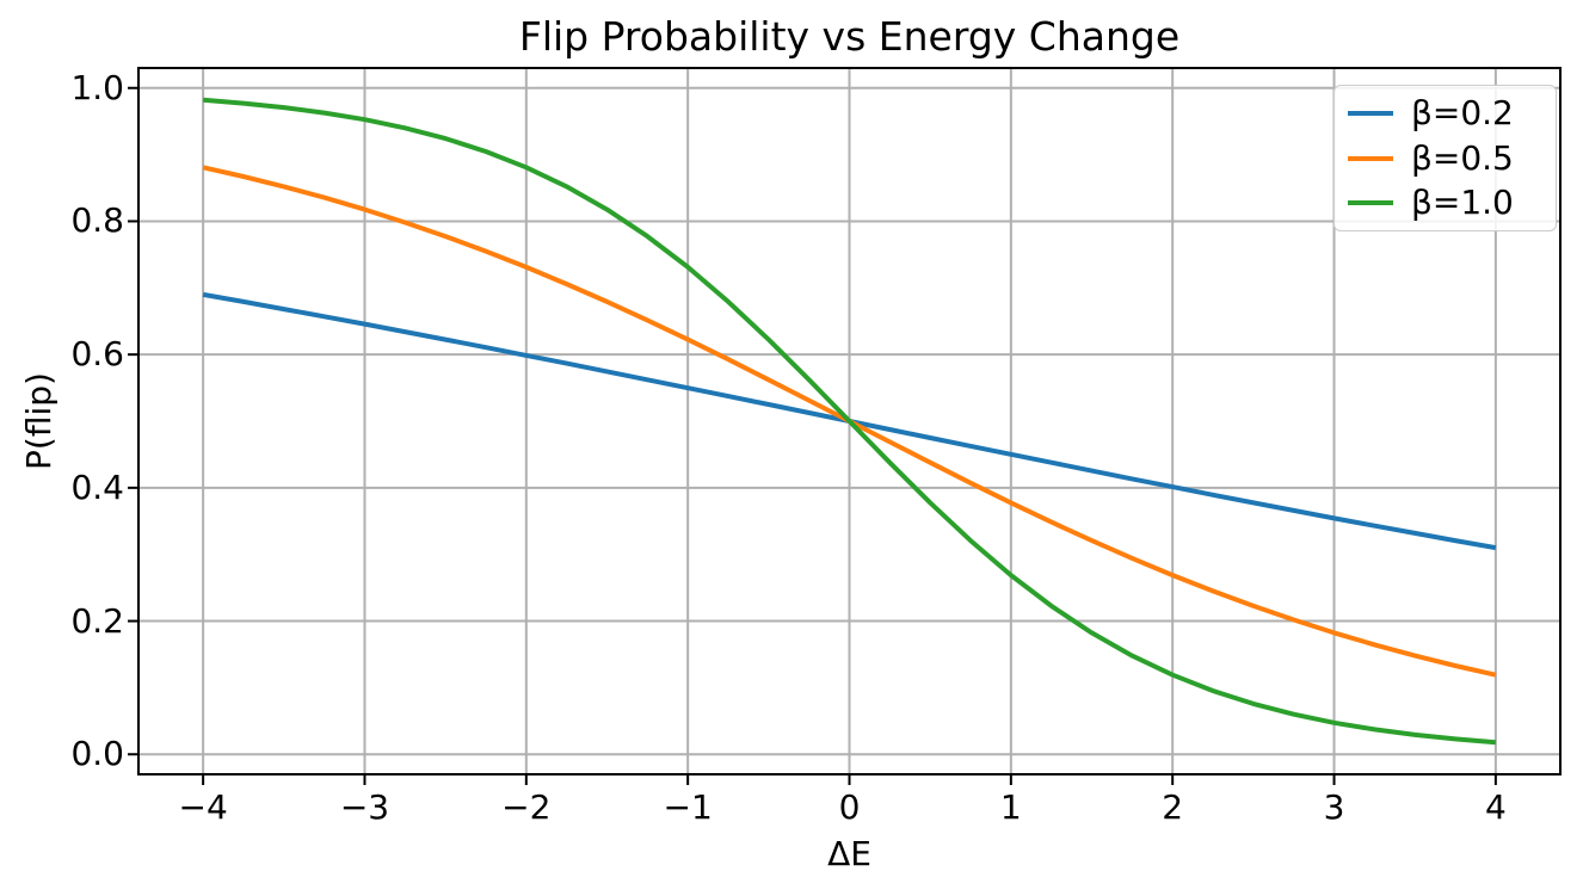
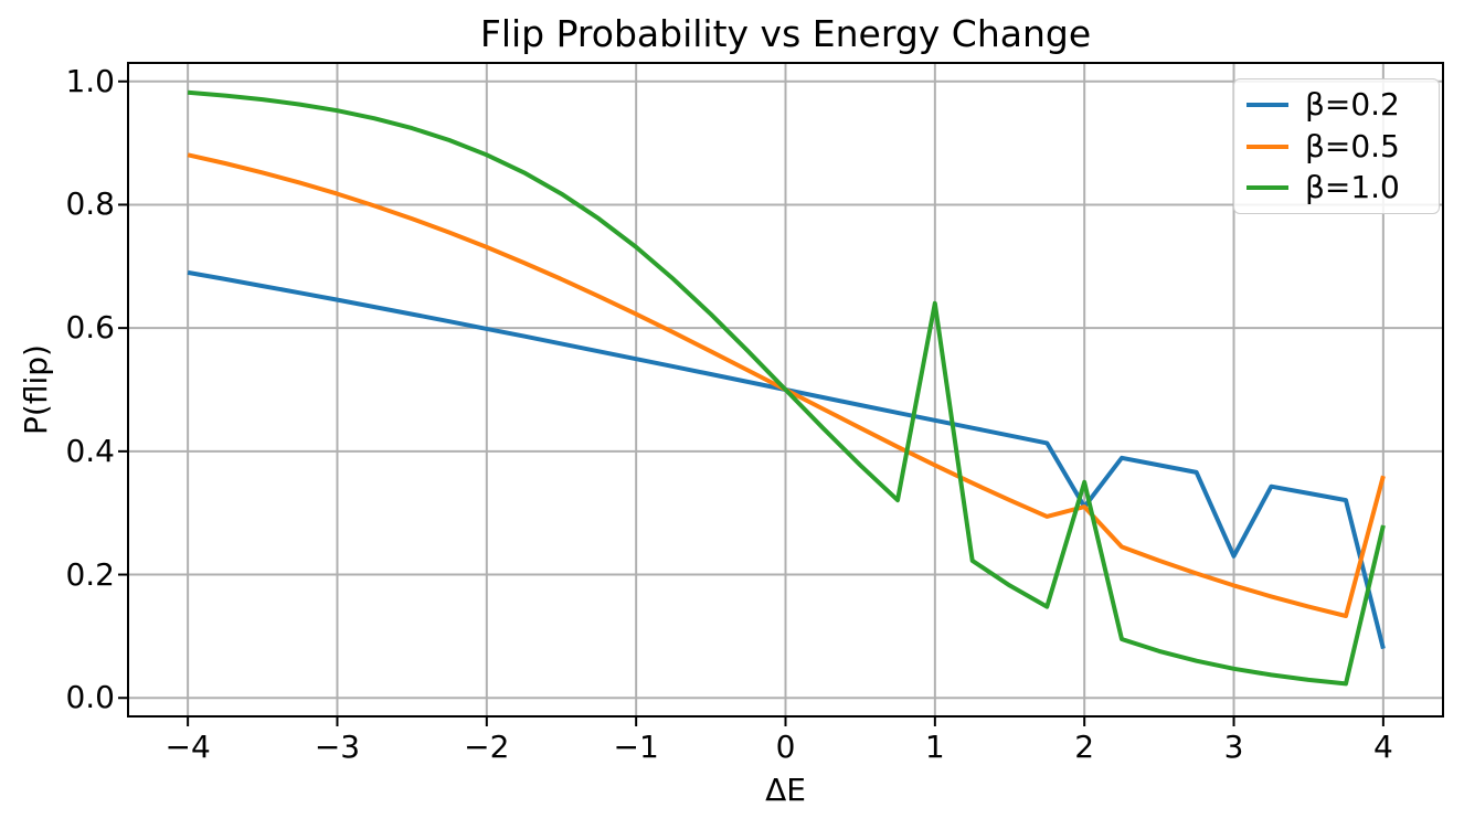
β=1.0/1: 0.27 -> 0.64
β=0.2/2: 0.40 -> 0.31
β=0.5/2: 0.27 -> 0.31
β=1.0/2: 0.12 -> 0.35
β=0.2/3: 0.35 -> 0.23
β=0.2/4: 0.31 -> 0.08
β=0.5/4: 0.12 -> 0.36
β=1.0/4: 0.02 -> 0.28
